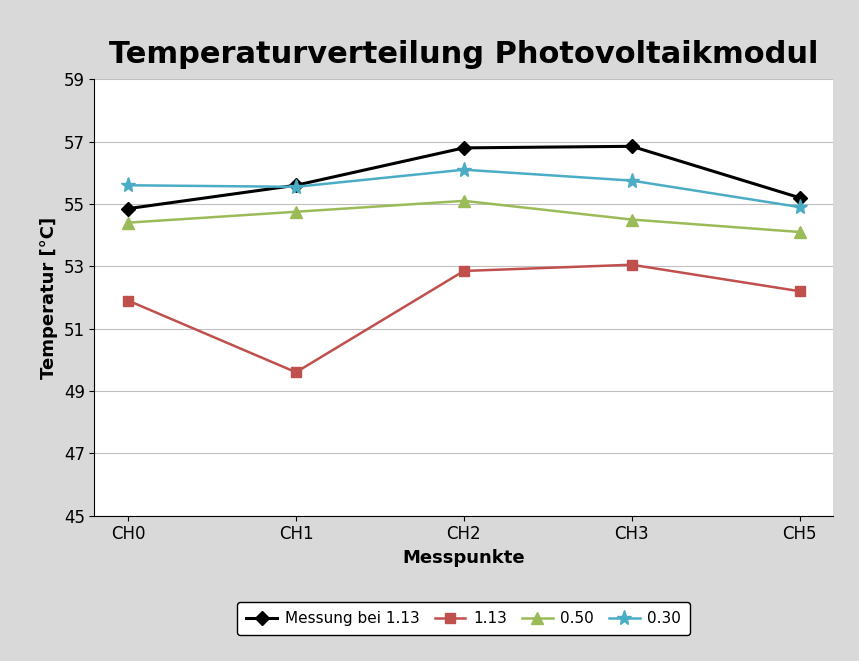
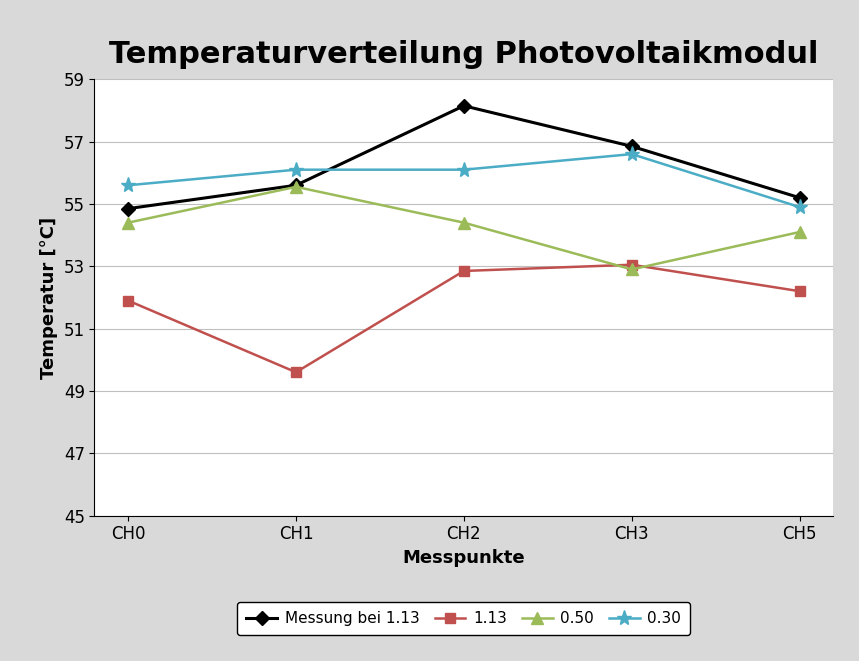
0.50/CH1: 54.75 -> 55.55
0.30/CH1: 55.55 -> 56.10
Messung bei 1.13/CH2: 56.80 -> 58.15
0.50/CH2: 55.10 -> 54.40
0.50/CH3: 54.50 -> 52.90
0.30/CH3: 55.75 -> 56.60
